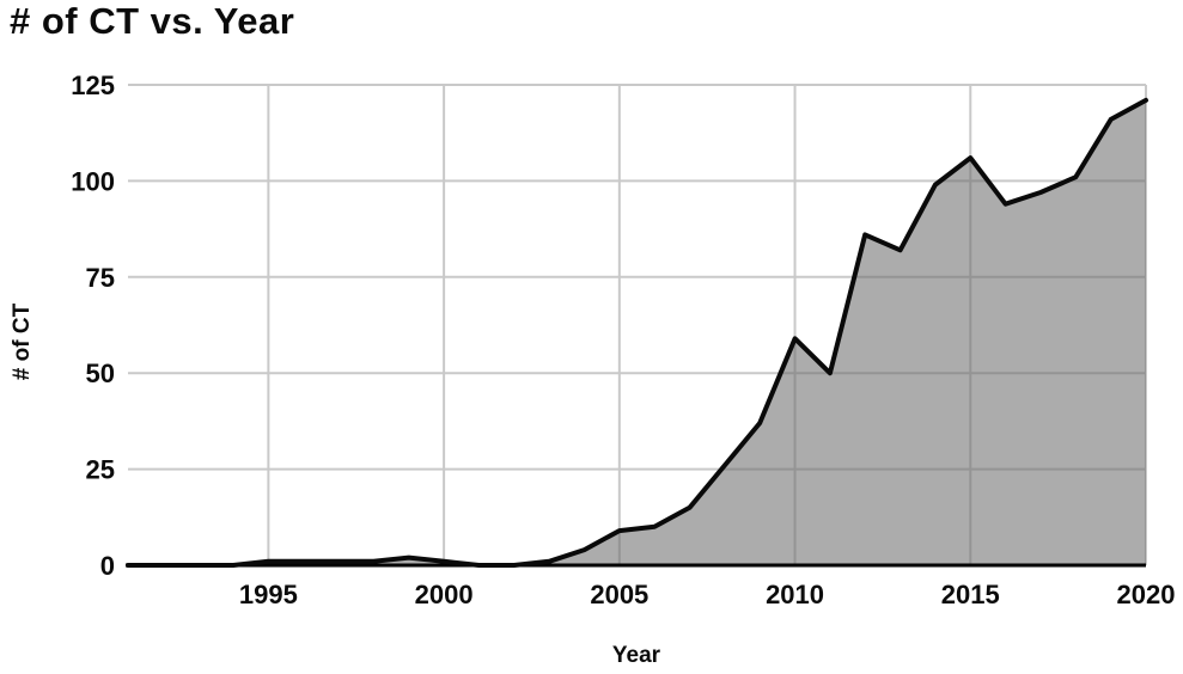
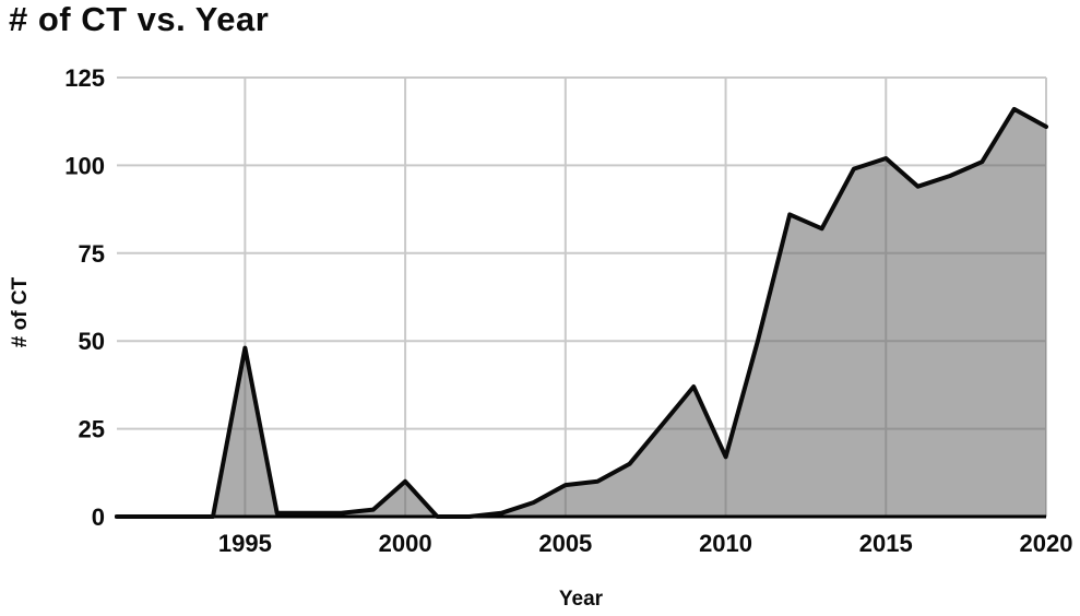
1995: 1 -> 48
2000: 1 -> 10
2010: 59 -> 17
2015: 106 -> 102
2020: 121 -> 111
